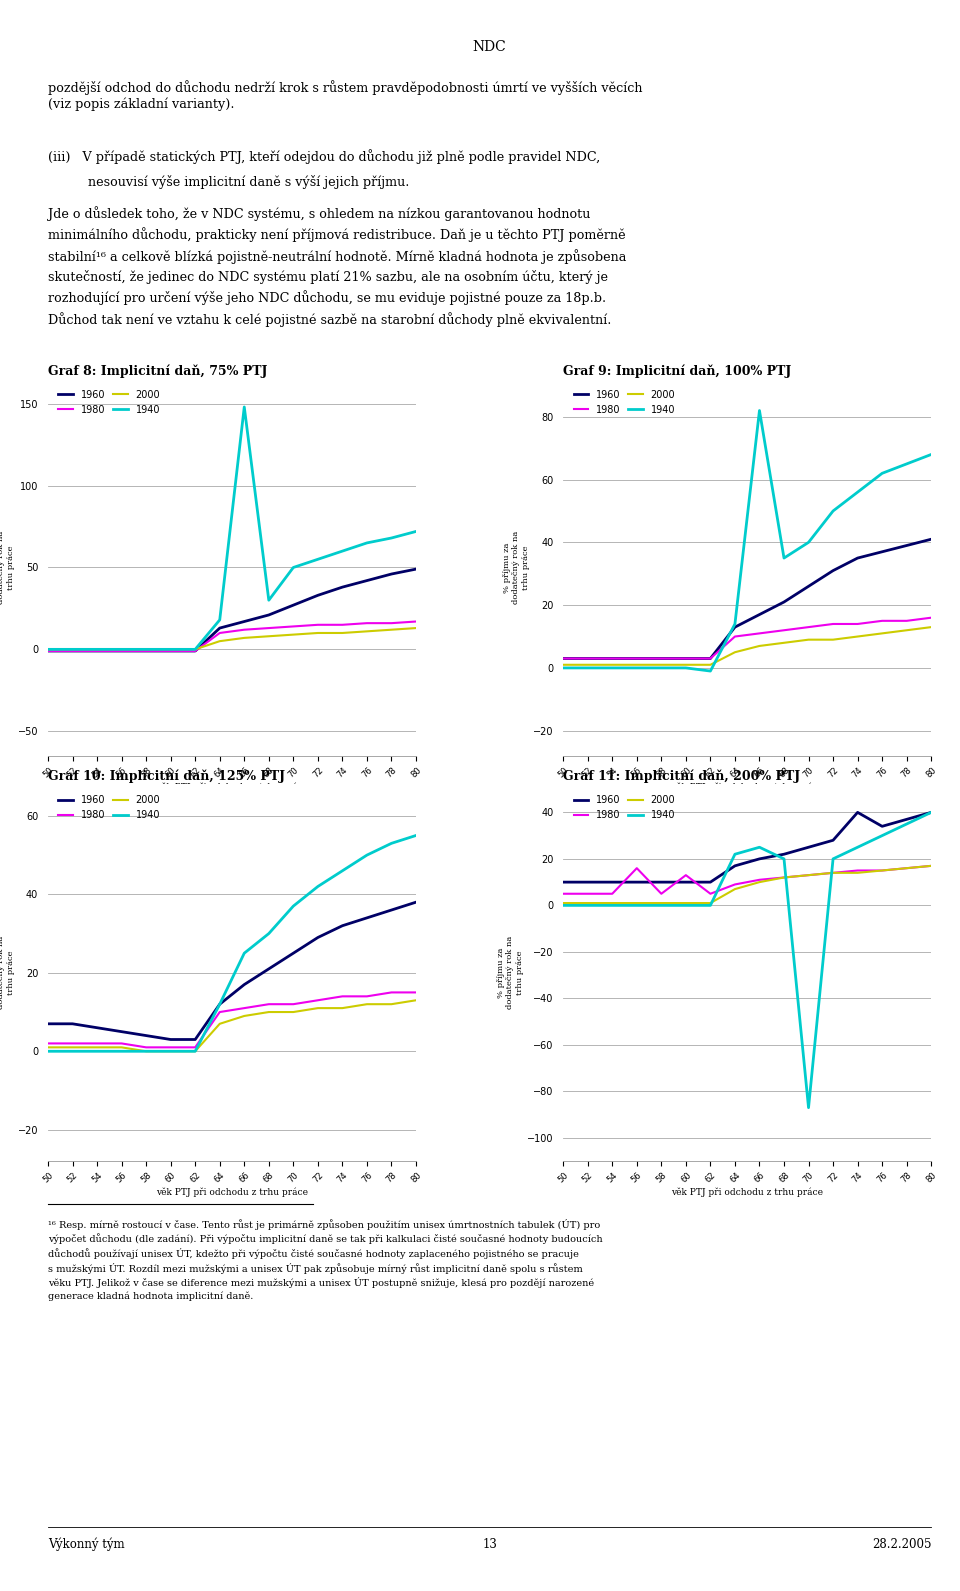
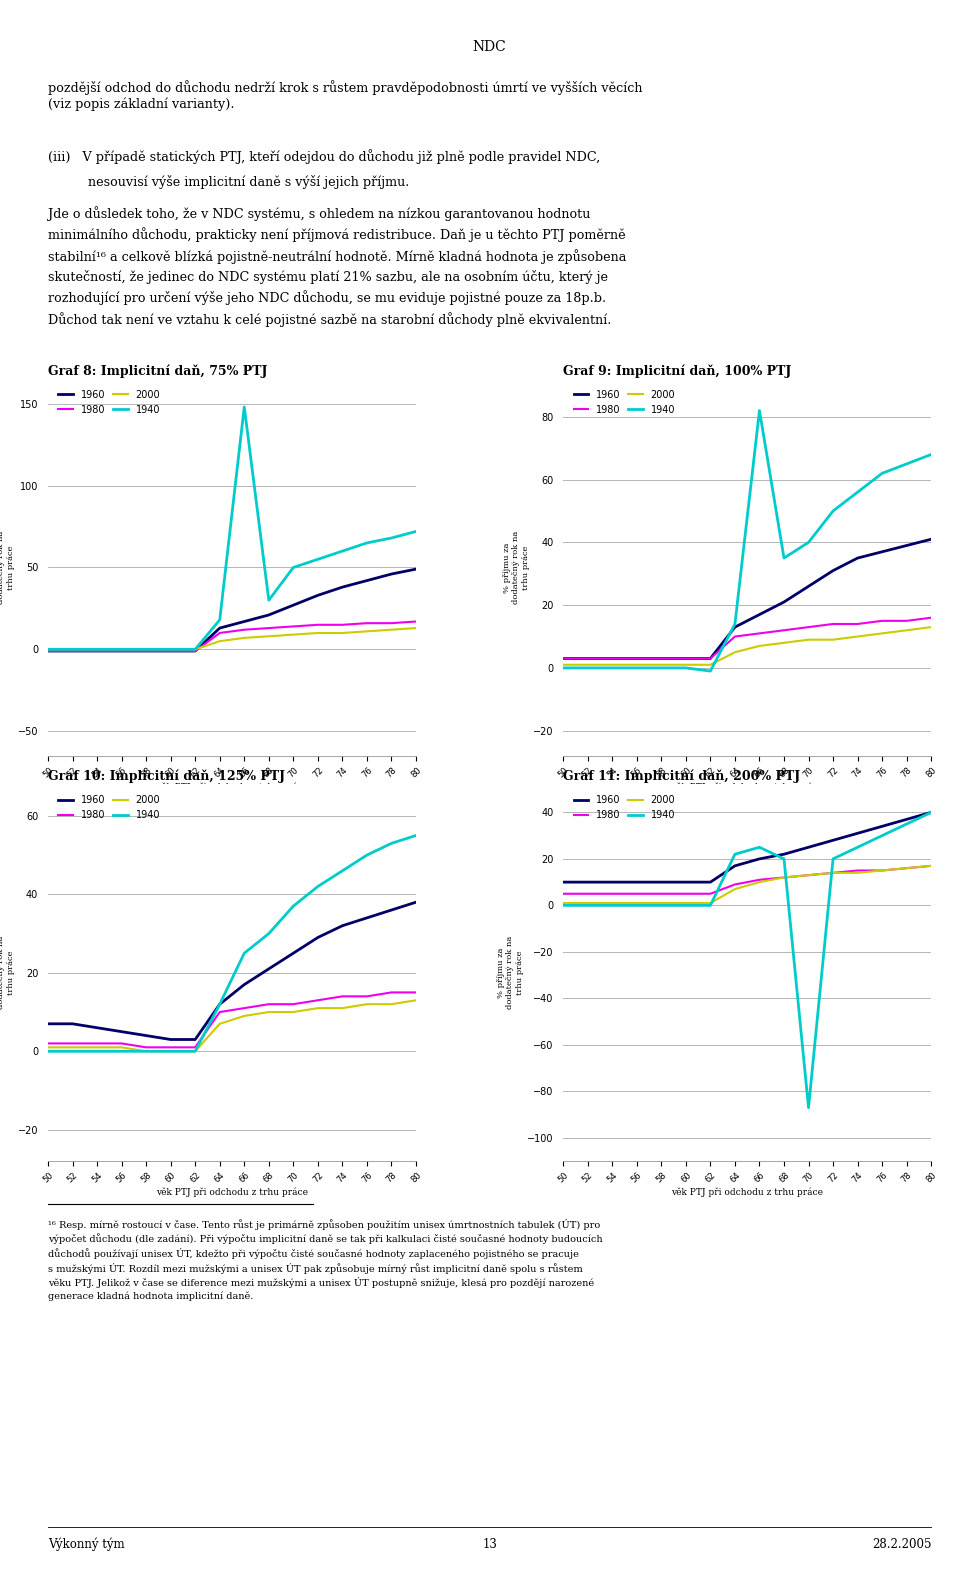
Graf 11: Implicitní daň, 200% PTJ/1980/56: 16 -> 5
Graf 11: Implicitní daň, 200% PTJ/1980/60: 13 -> 5
Graf 11: Implicitní daň, 200% PTJ/1960/74: 40 -> 31
